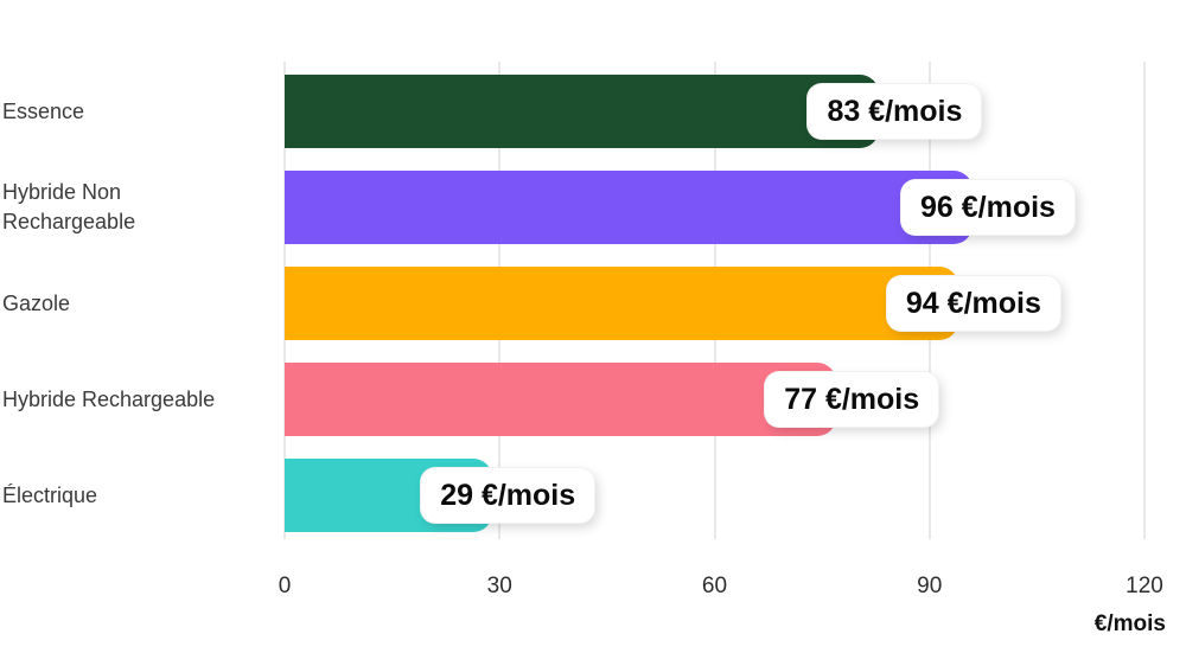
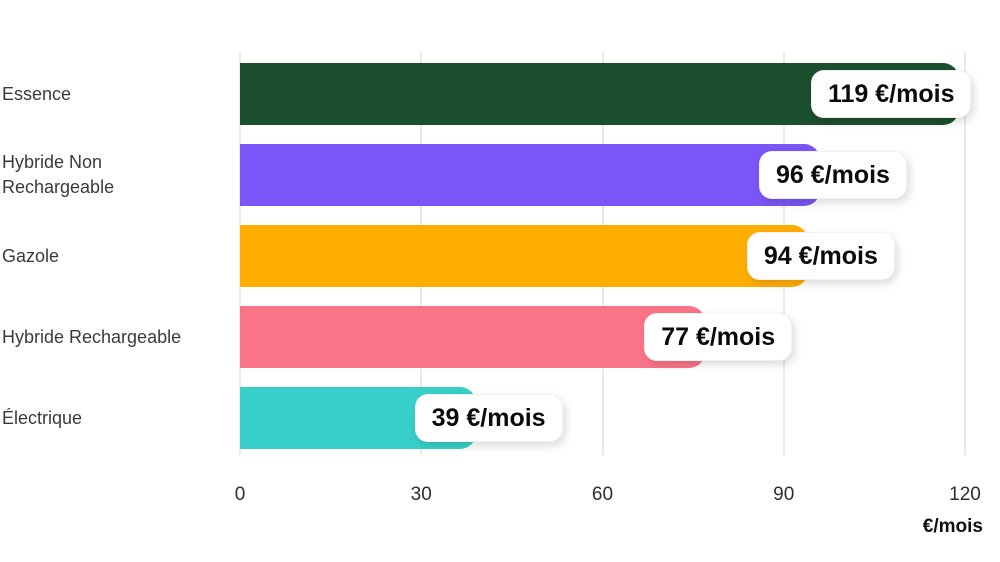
Essence: 83 -> 119
Électrique: 29 -> 39
